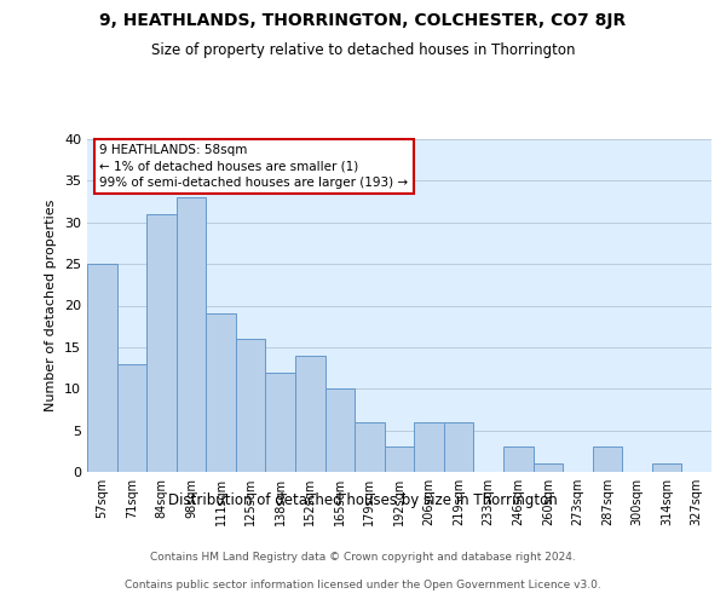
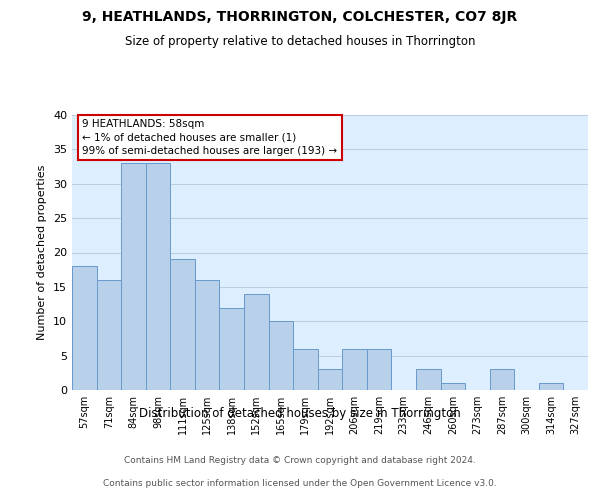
57sqm: 25 -> 18
71sqm: 13 -> 16
84sqm: 31 -> 33
